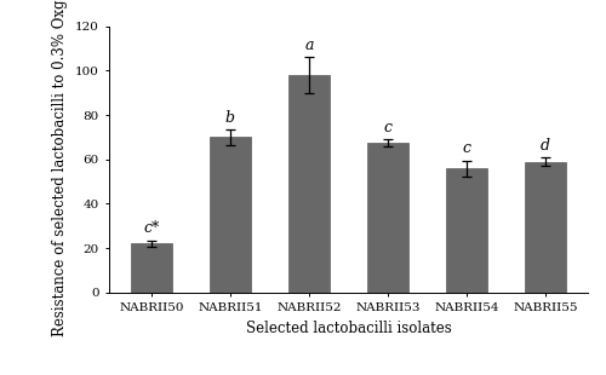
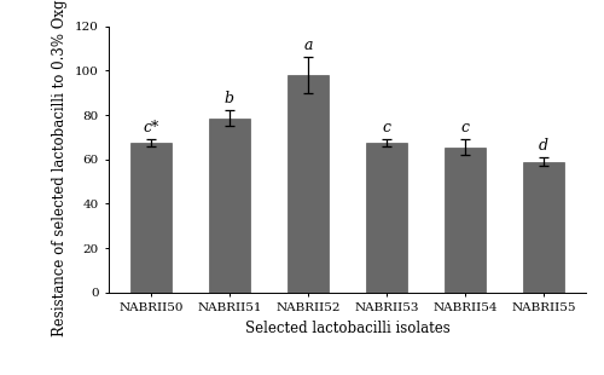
NABRII50: 22 -> 68
NABRII51: 70 -> 78
NABRII54: 56 -> 66
